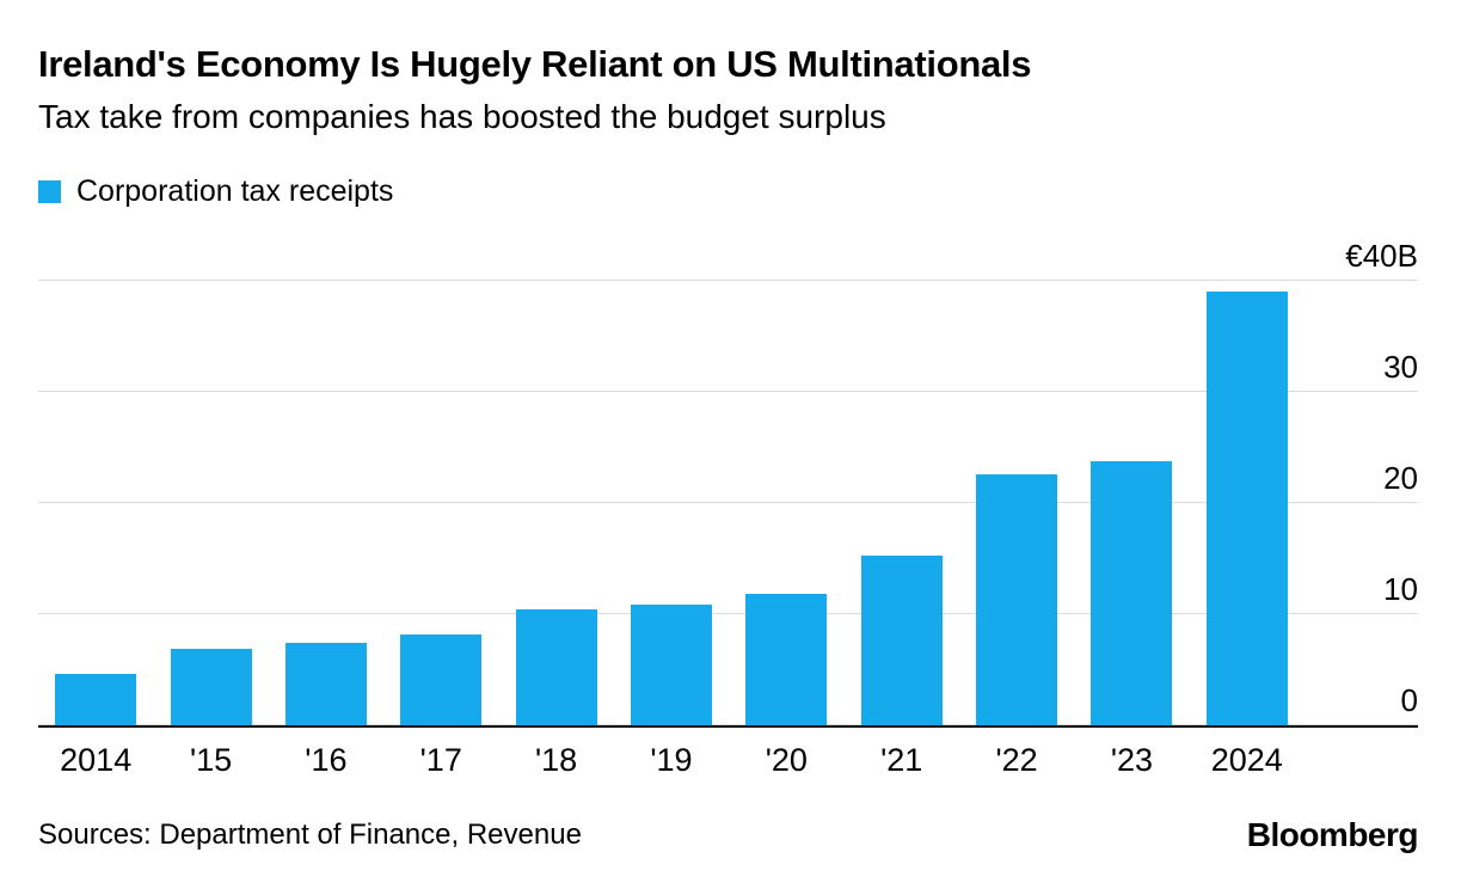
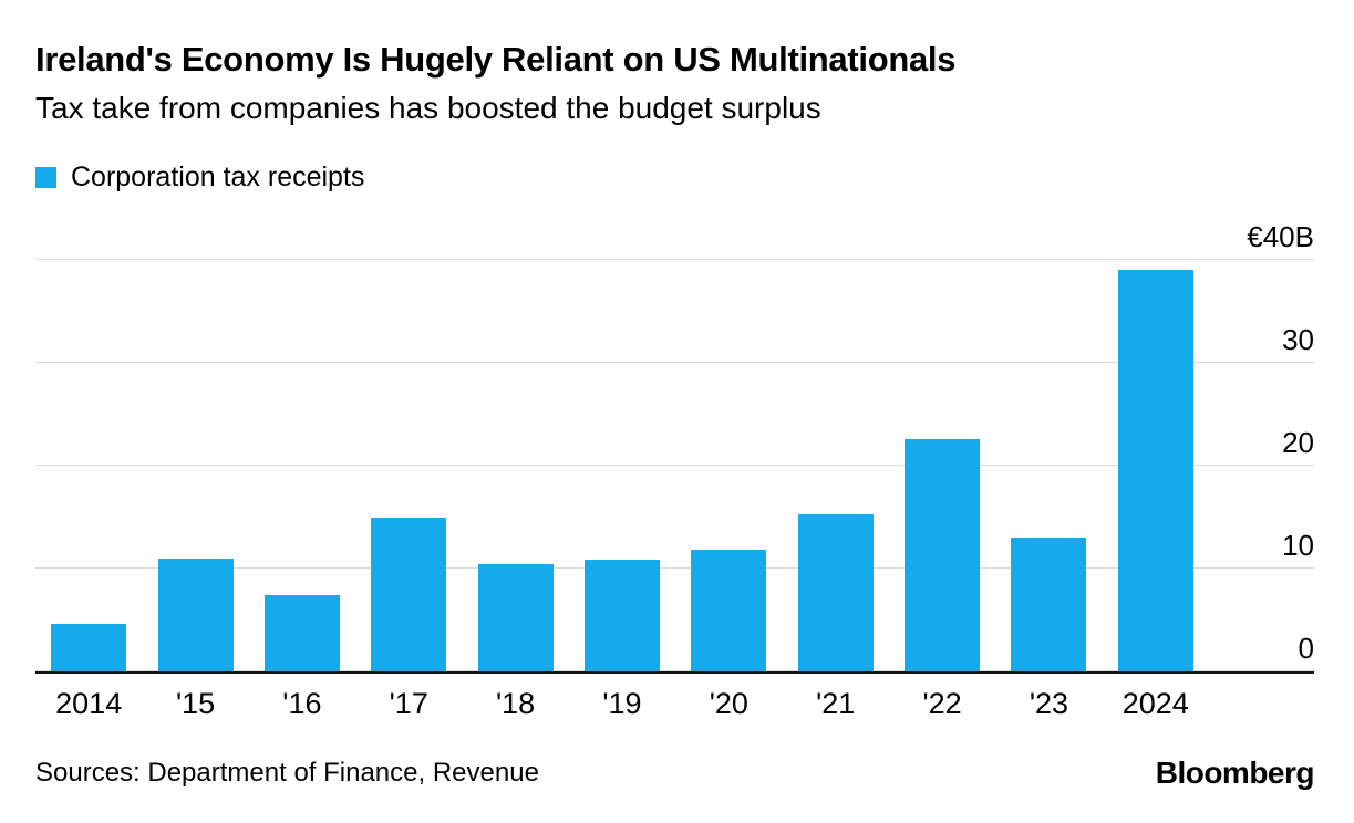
'15: €7B -> €11B
'17: €8B -> €15B
'23: €24B -> €13B
